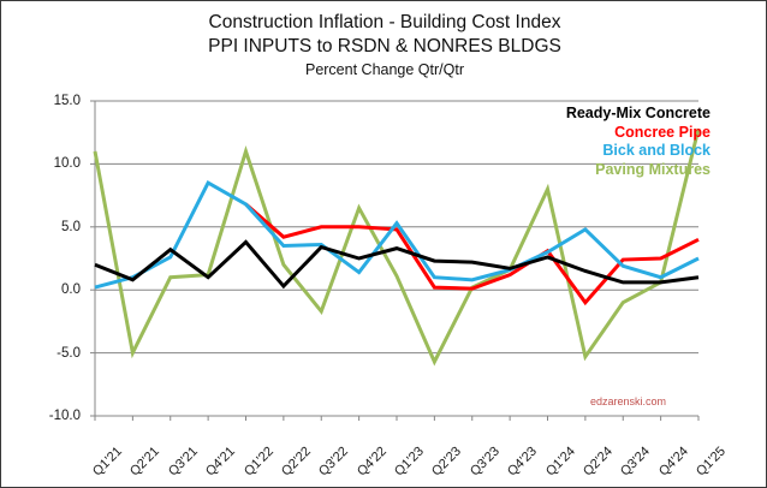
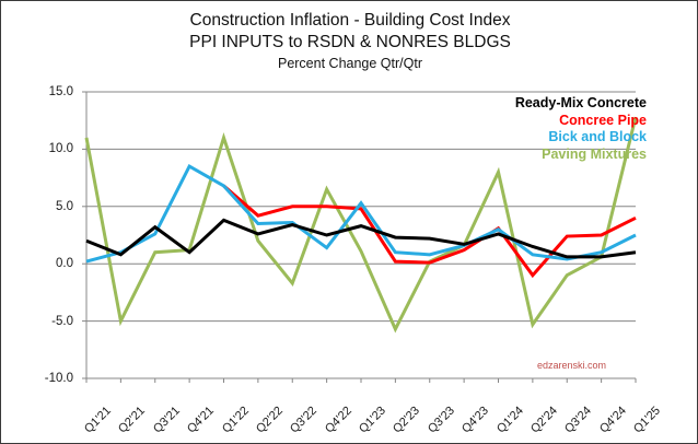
Ready-Mix Concrete/Q2'22: 0.3 -> 2.6
Bick and Block/Q2'24: 4.8 -> 0.8
Bick and Block/Q3'24: 1.9 -> 0.4
